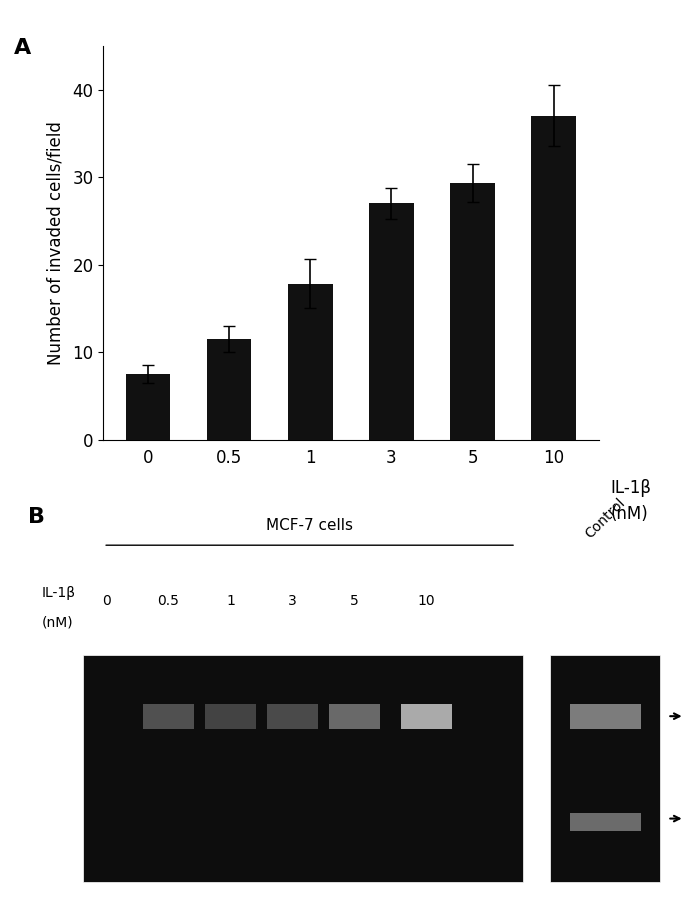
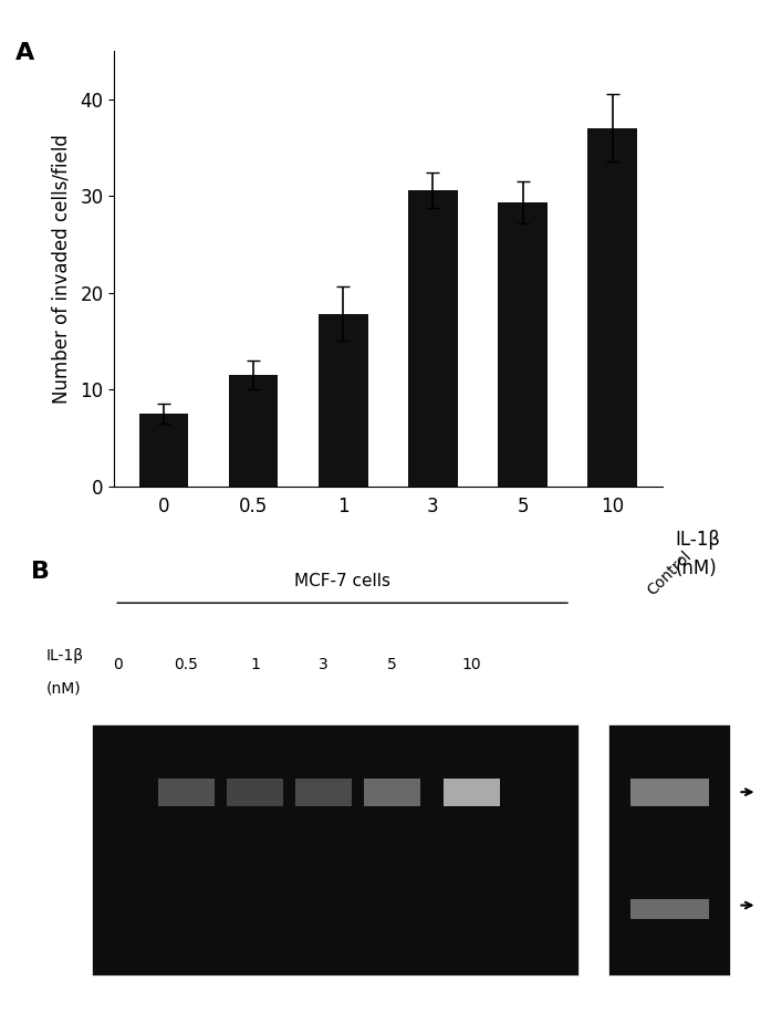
3: 27.0 -> 30.6
